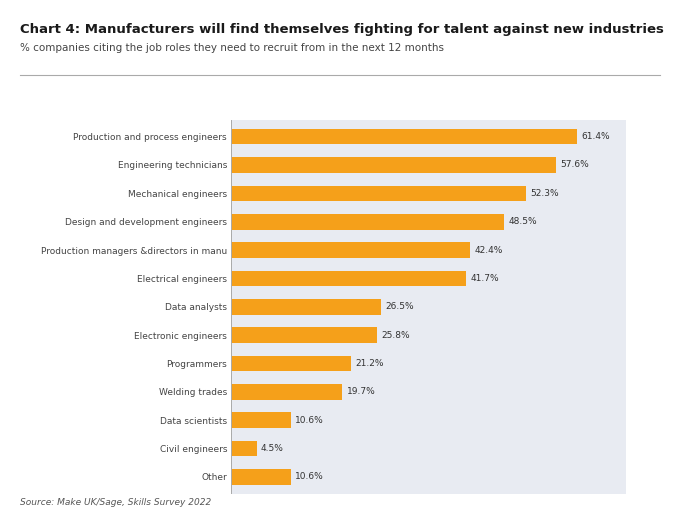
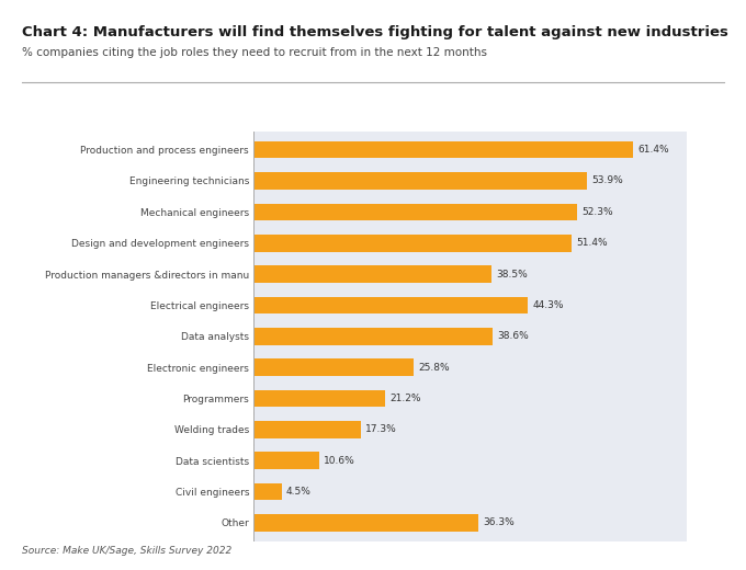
Engineering technicians: 57.6% -> 53.9%
Design and development engineers: 48.5% -> 51.4%
Production managers &directors in manu: 42.4% -> 38.5%
Electrical engineers: 41.7% -> 44.3%
Data analysts: 26.5% -> 38.6%
Welding trades: 19.7% -> 17.3%
Other: 10.6% -> 36.3%
